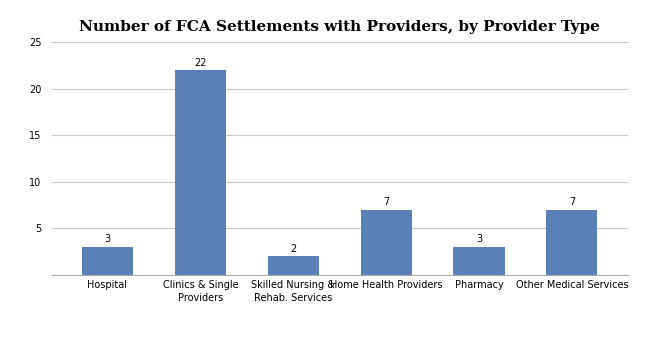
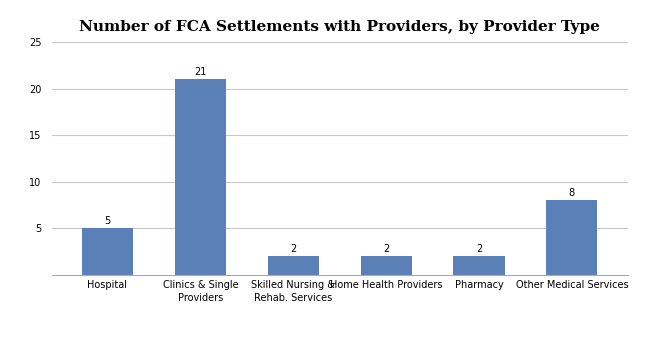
Hospital: 3 -> 5
Clinics & Single Providers: 22 -> 21
Home Health Providers: 7 -> 2
Pharmacy: 3 -> 2
Other Medical Services: 7 -> 8
